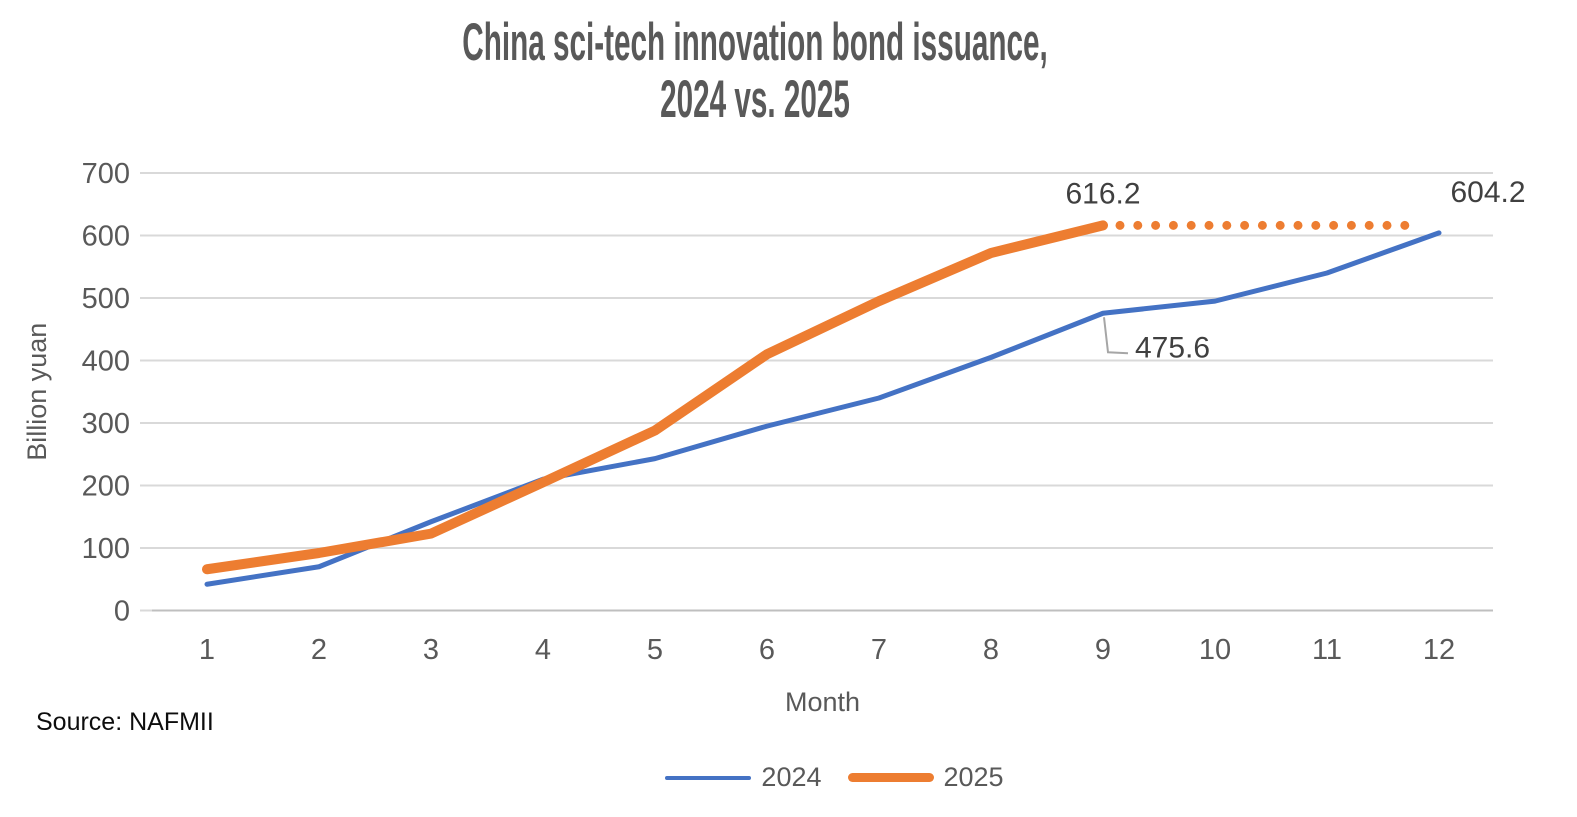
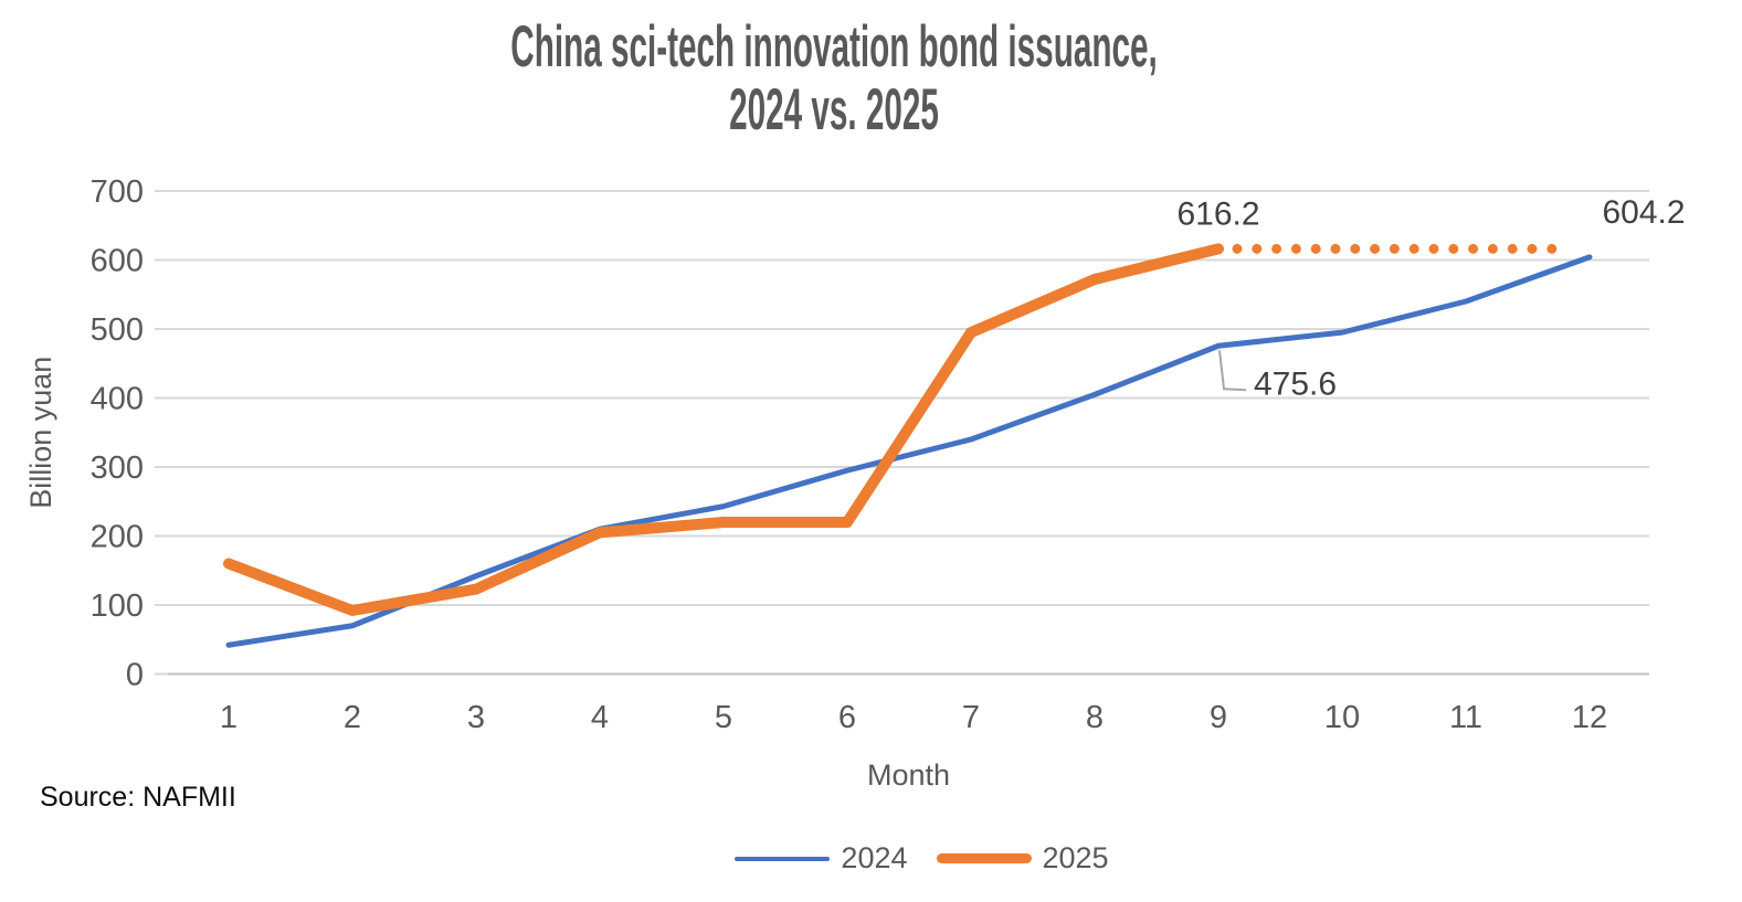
2025/1: 70 -> 160
2025/5: 290 -> 220
2025/6: 410 -> 220
